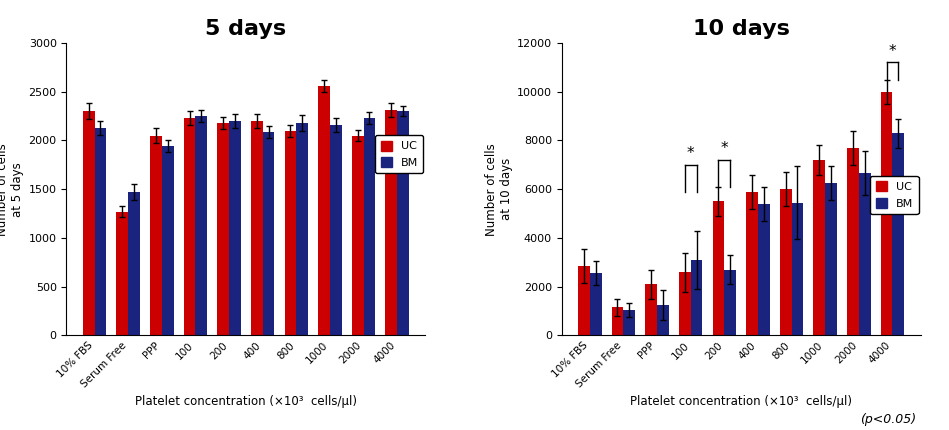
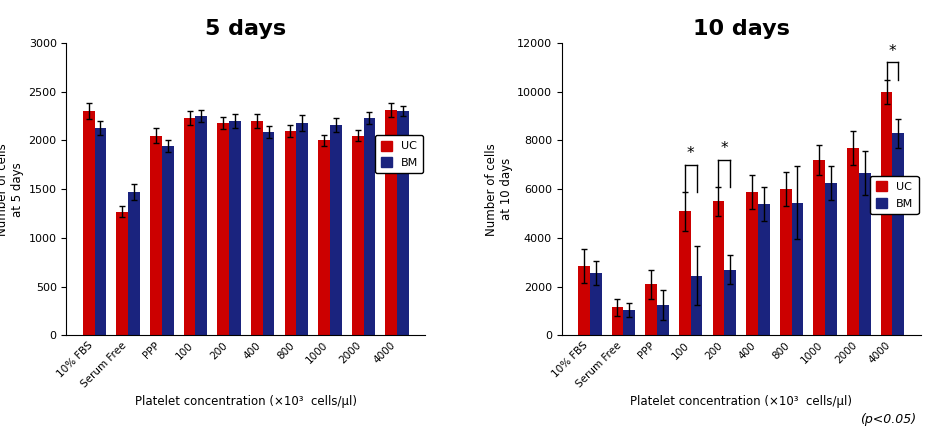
5 days/UC/1000: 2560 -> 2000
10 days/UC/100: 2600 -> 5100
10 days/BM/100: 3100 -> 2450
